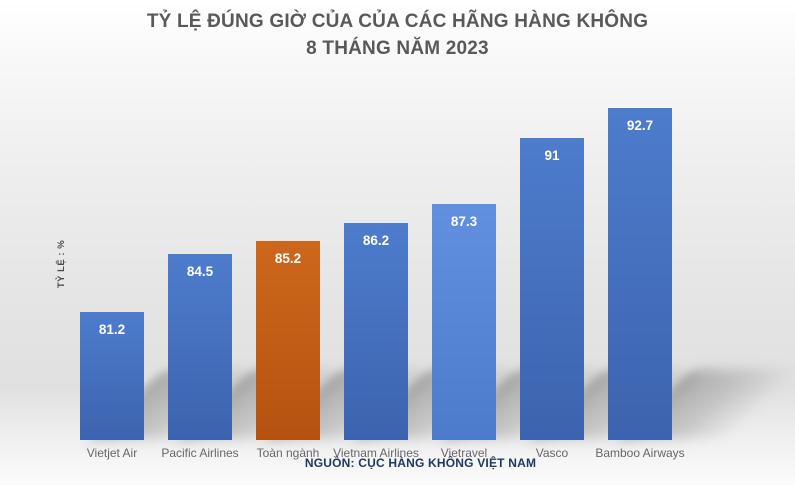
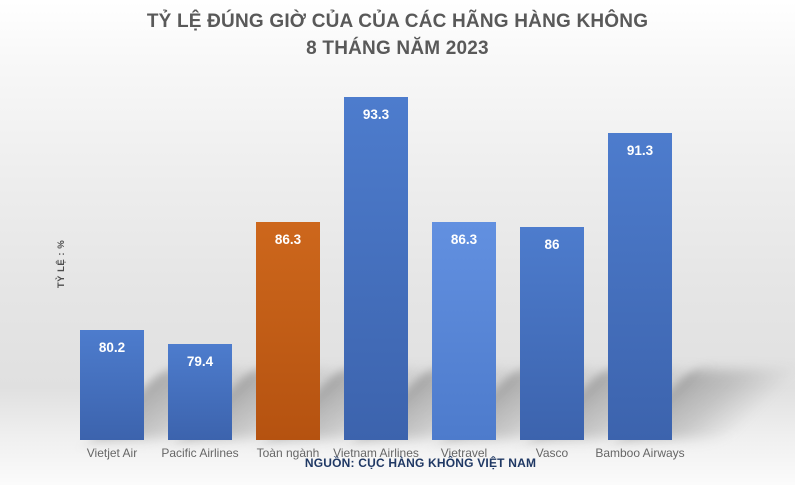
Vietjet Air: 81.2 -> 80.2
Pacific Airlines: 84.5 -> 79.4
Toàn ngành: 85.2 -> 86.3
Vietnam Airlines: 86.2 -> 93.3
Vietravel: 87.3 -> 86.3
Vasco: 91 -> 86
Bamboo Airways: 92.7 -> 91.3
